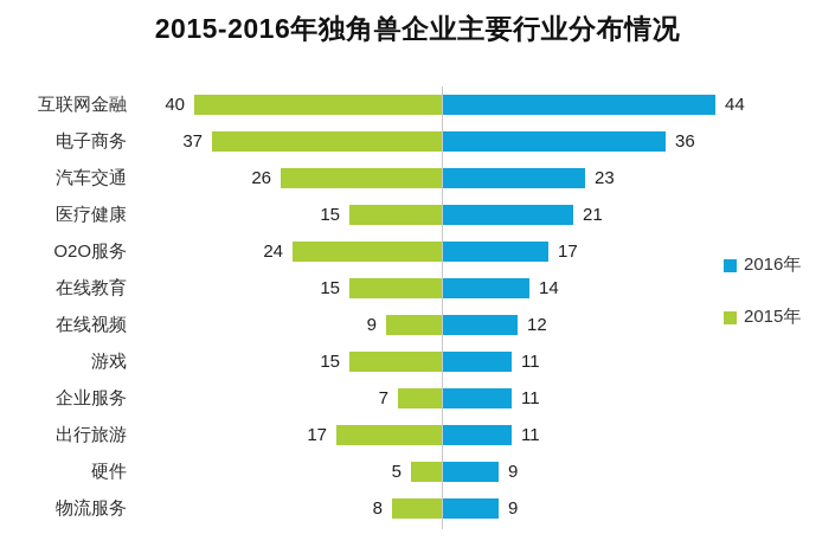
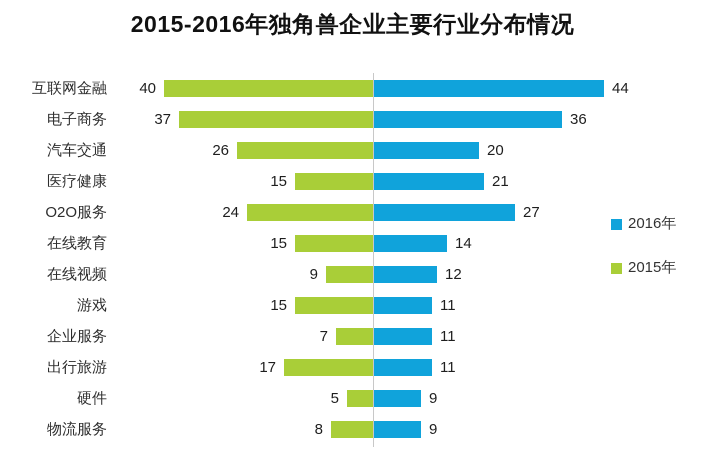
2016年/汽车交通: 23 -> 20
2016年/O2O服务: 17 -> 27
